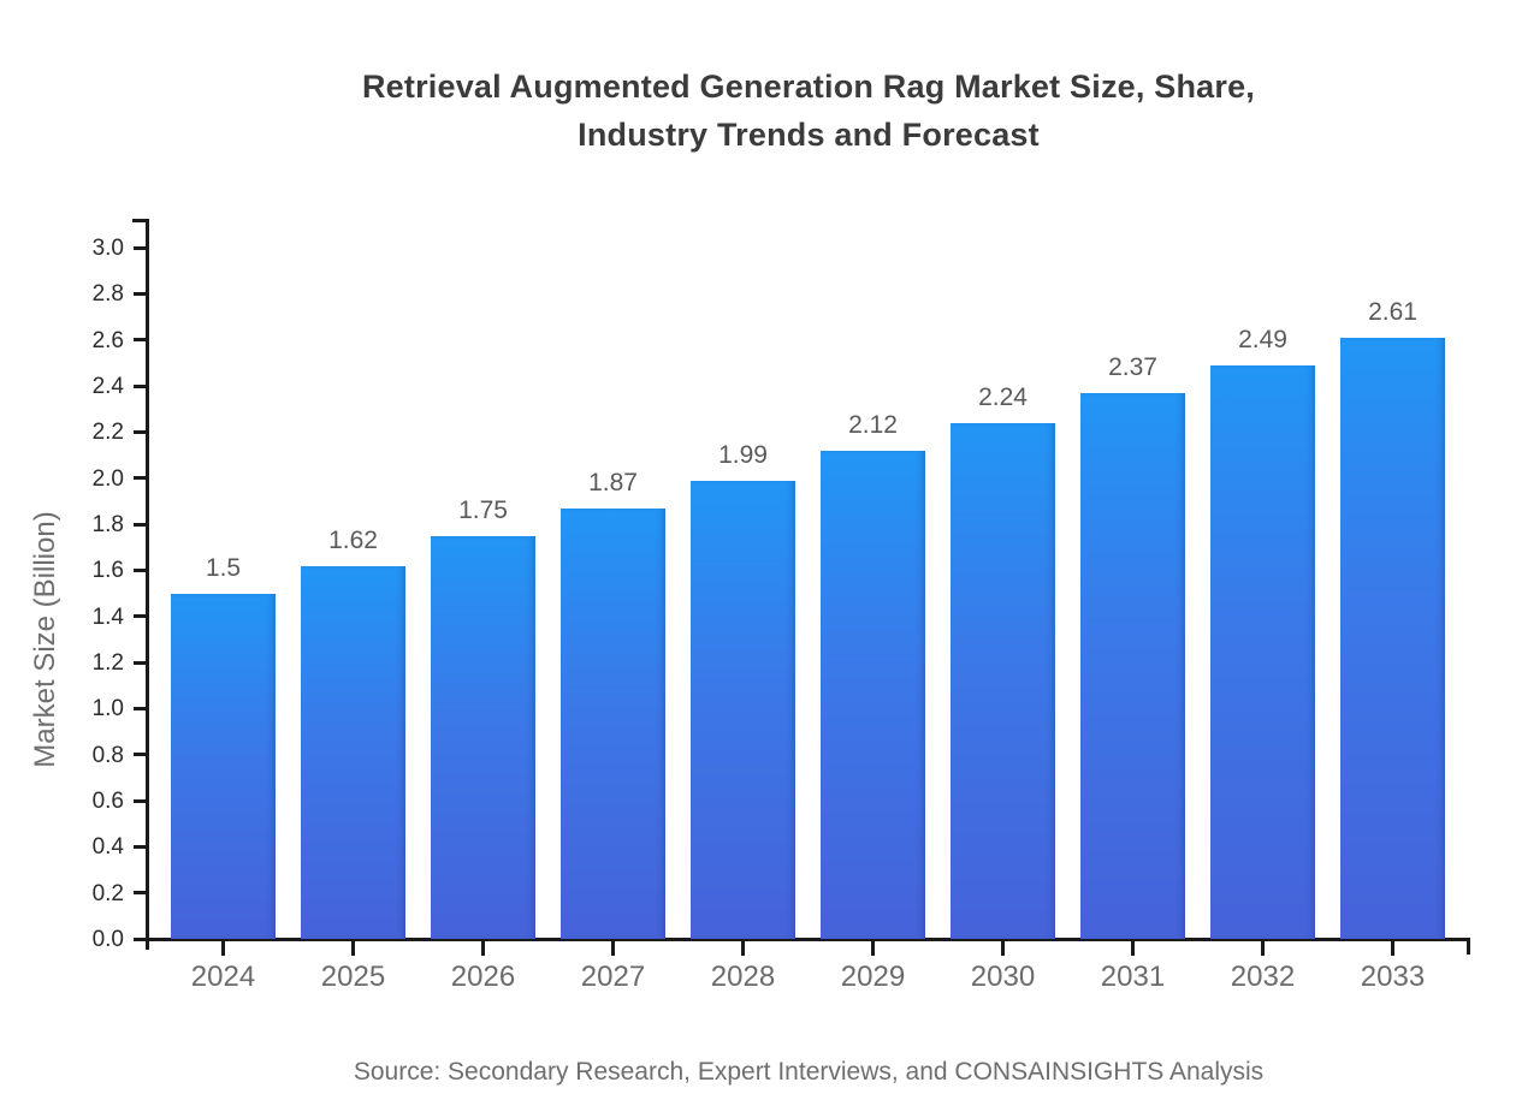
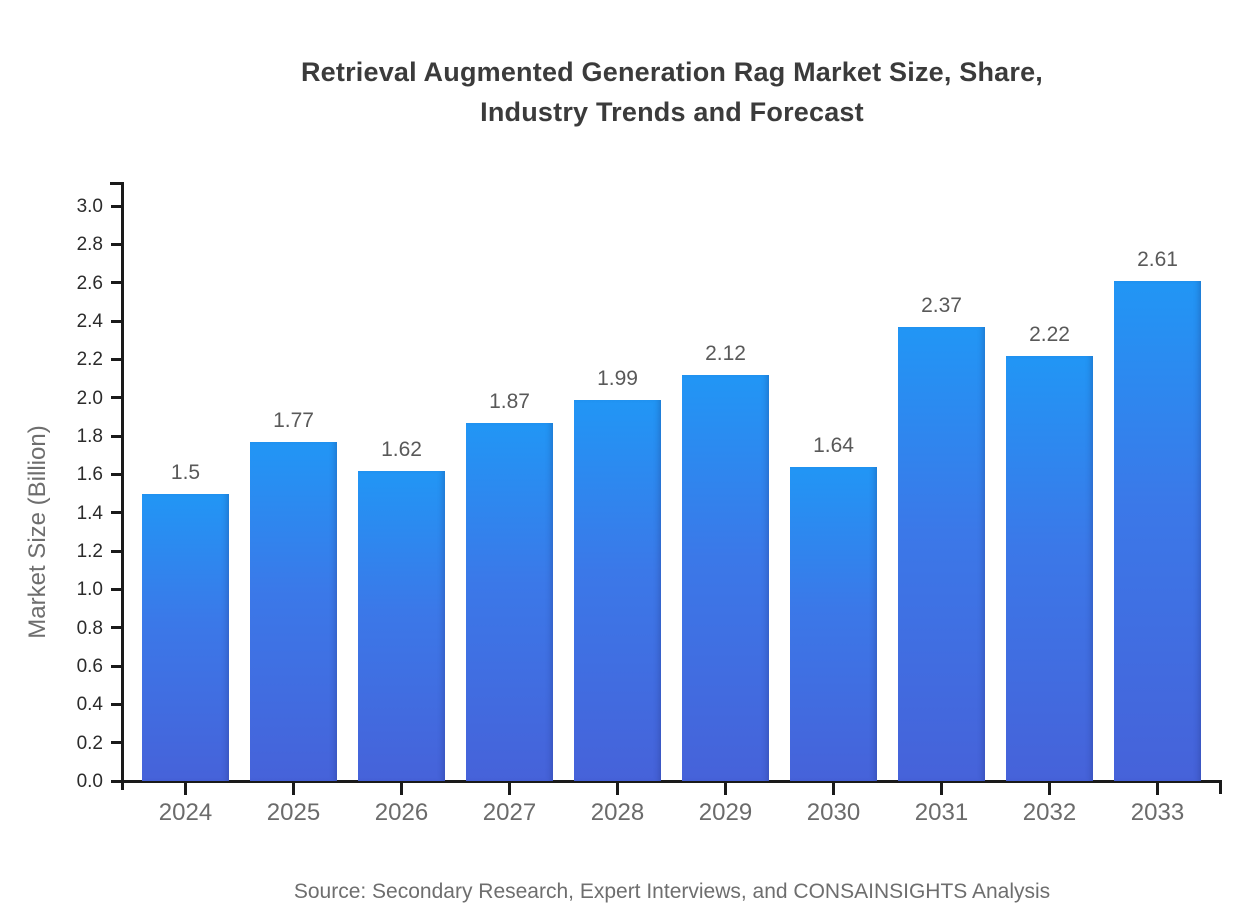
2025: 1.62 -> 1.77
2026: 1.75 -> 1.62
2030: 2.24 -> 1.64
2032: 2.49 -> 2.22
